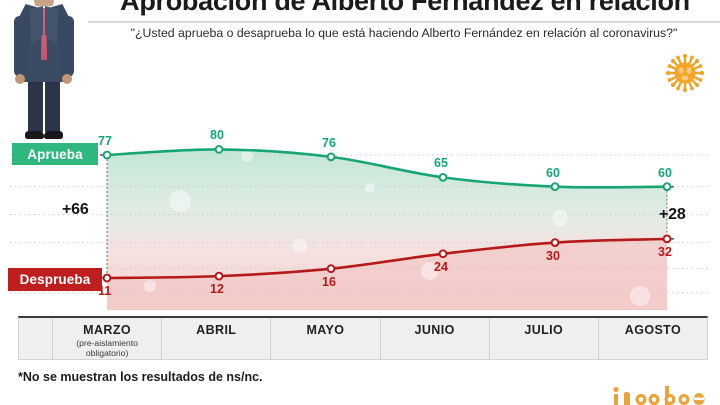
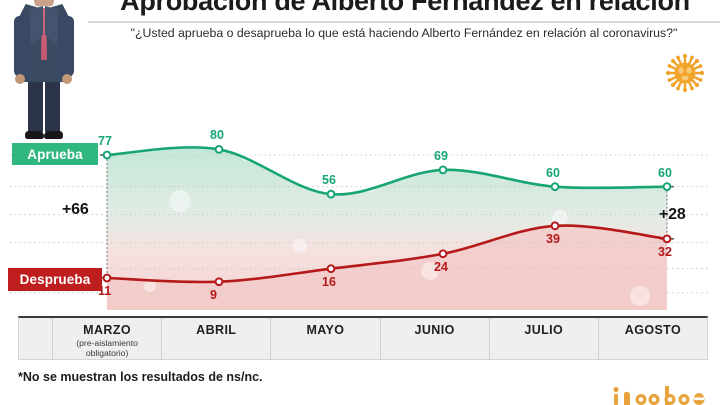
Desprueba/ABRIL: 12 -> 9
Aprueba/MAYO: 76 -> 56
Aprueba/JUNIO: 65 -> 69
Desprueba/JULIO: 30 -> 39
